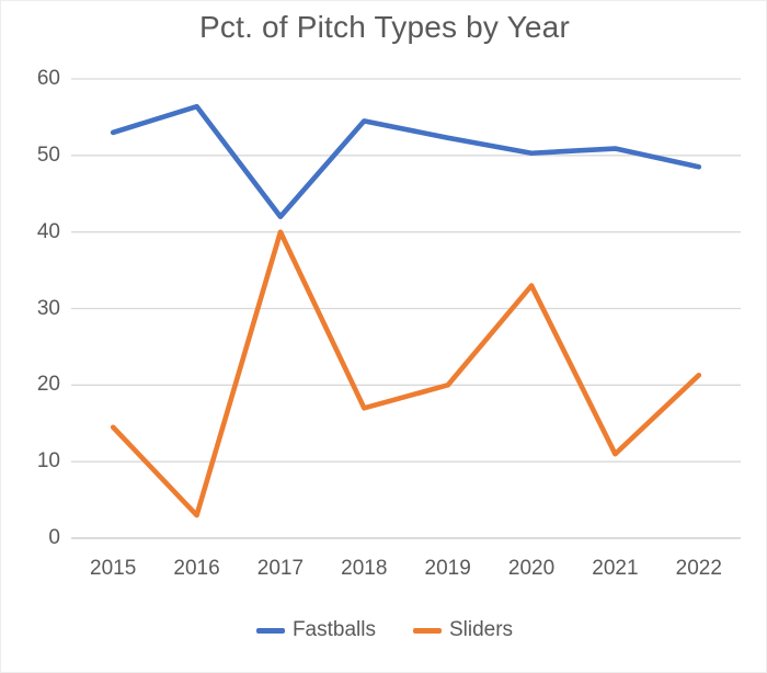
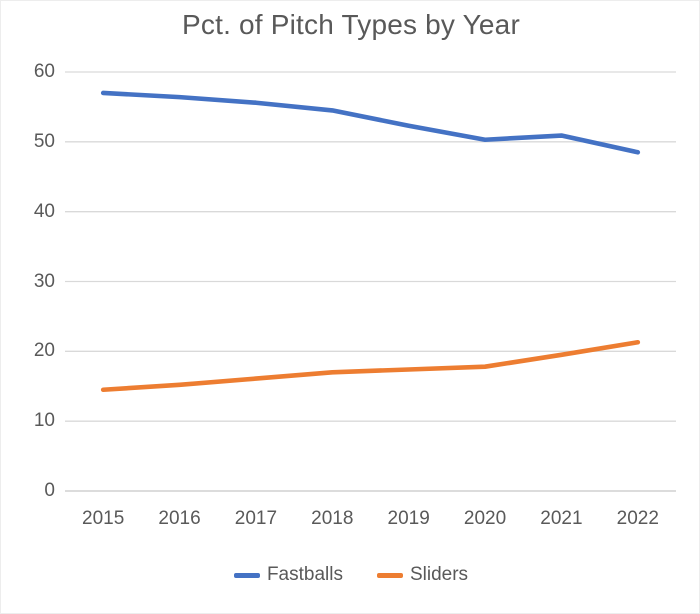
Fastballs/2015: 53 -> 57
Sliders/2016: 3 -> 15
Fastballs/2017: 42 -> 56
Sliders/2017: 40 -> 16
Sliders/2019: 20 -> 17
Sliders/2020: 33 -> 18
Sliders/2021: 11 -> 20
